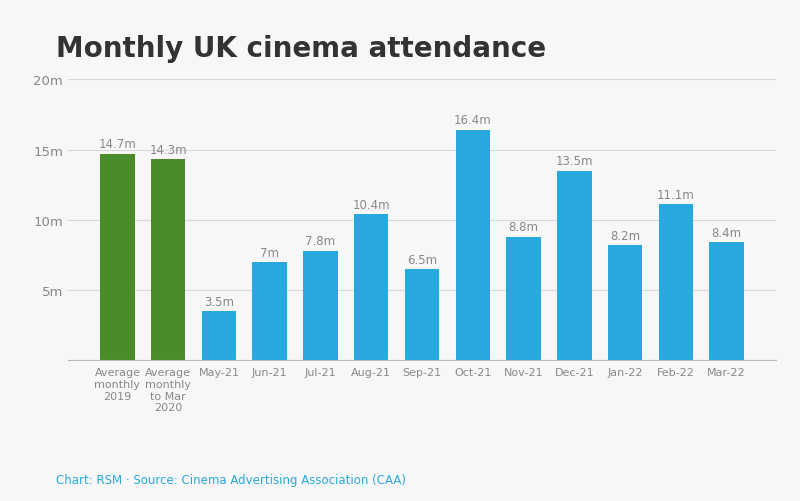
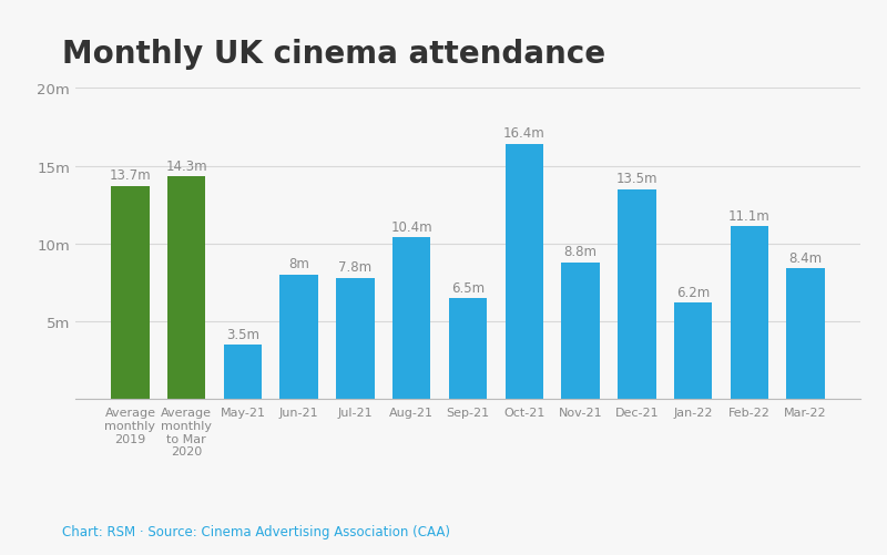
Average monthly 2019: 14.7m -> 13.7m
Jun-21: 7m -> 8m
Jan-22: 8.2m -> 6.2m
